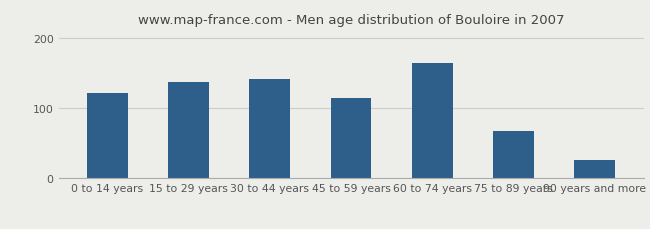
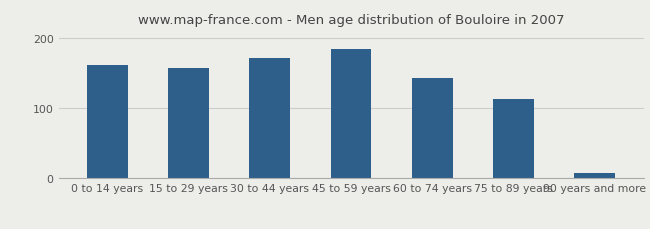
0 to 14 years: 122 -> 162
15 to 29 years: 138 -> 158
30 to 44 years: 142 -> 172
45 to 59 years: 114 -> 185
60 to 74 years: 164 -> 143
75 to 89 years: 68 -> 113
90 years and more: 26 -> 8
